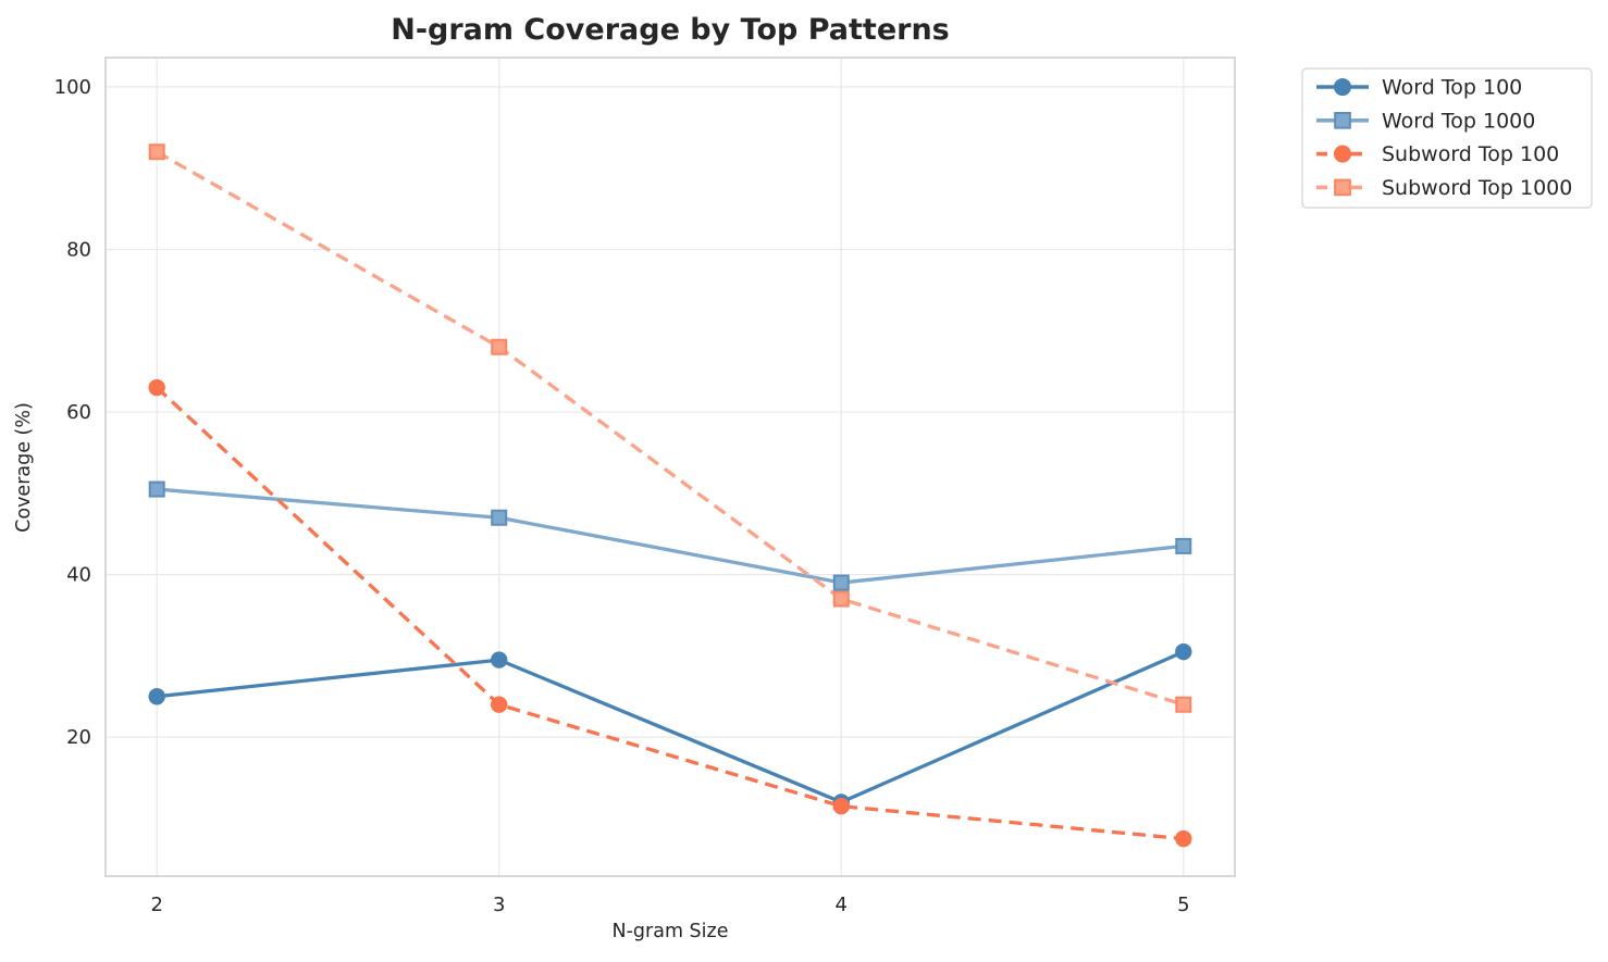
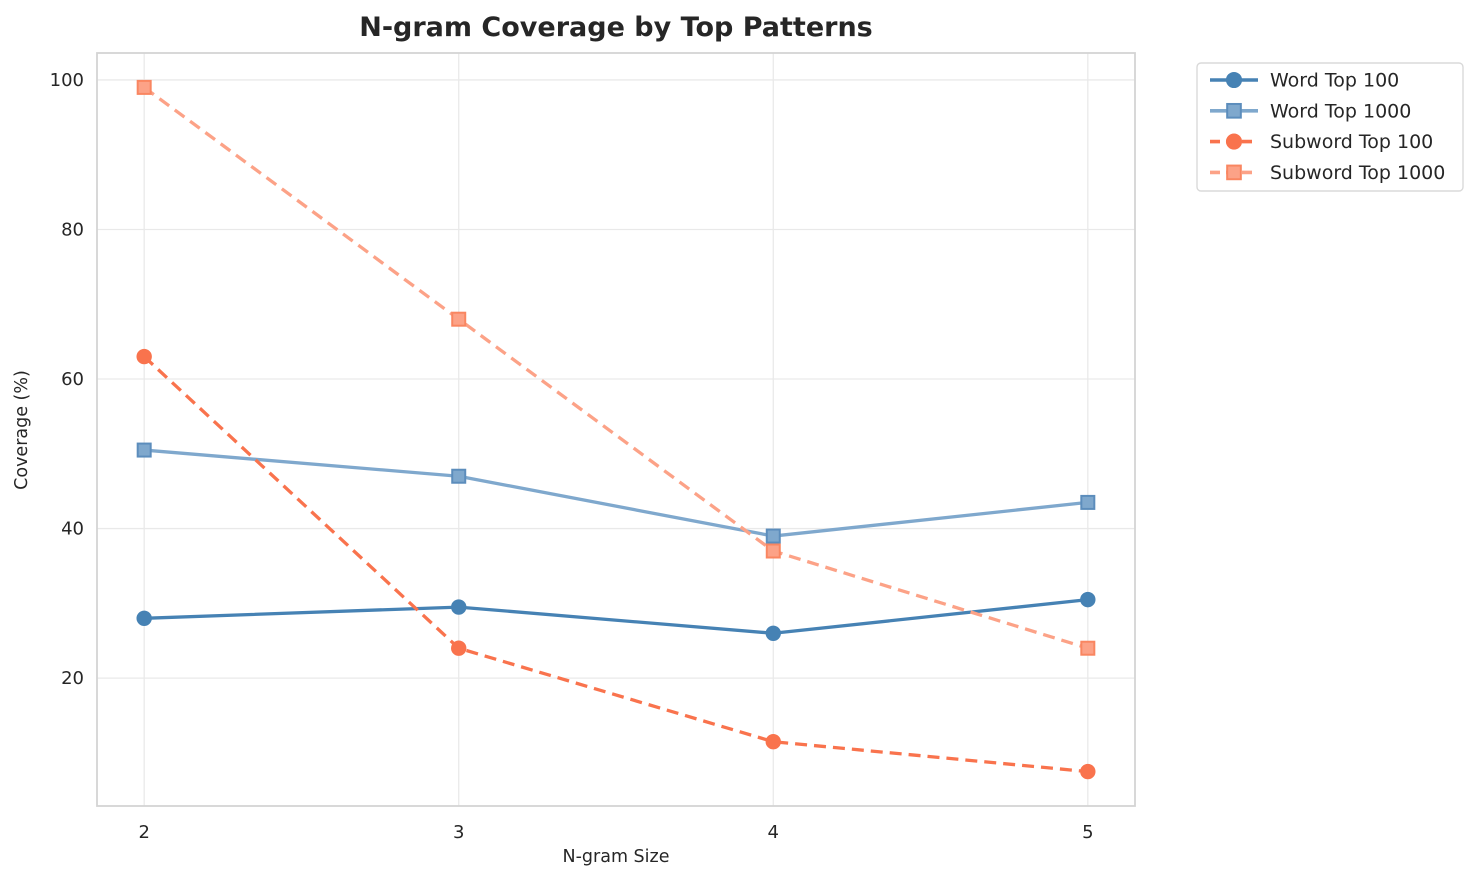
Word Top 100/2: 25 -> 28
Subword Top 1000/2: 92 -> 99
Word Top 100/4: 12 -> 26
